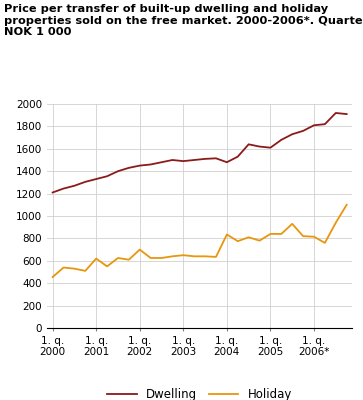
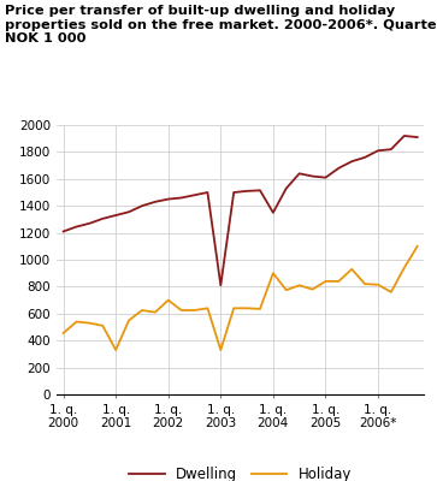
Holiday/1. q. 2001: 620 -> 330
Dwelling/1. q. 2003: 1490 -> 810
Holiday/1. q. 2003: 650 -> 330
Dwelling/1. q. 2004: 1480 -> 1350
Holiday/1. q. 2004: 840 -> 900
